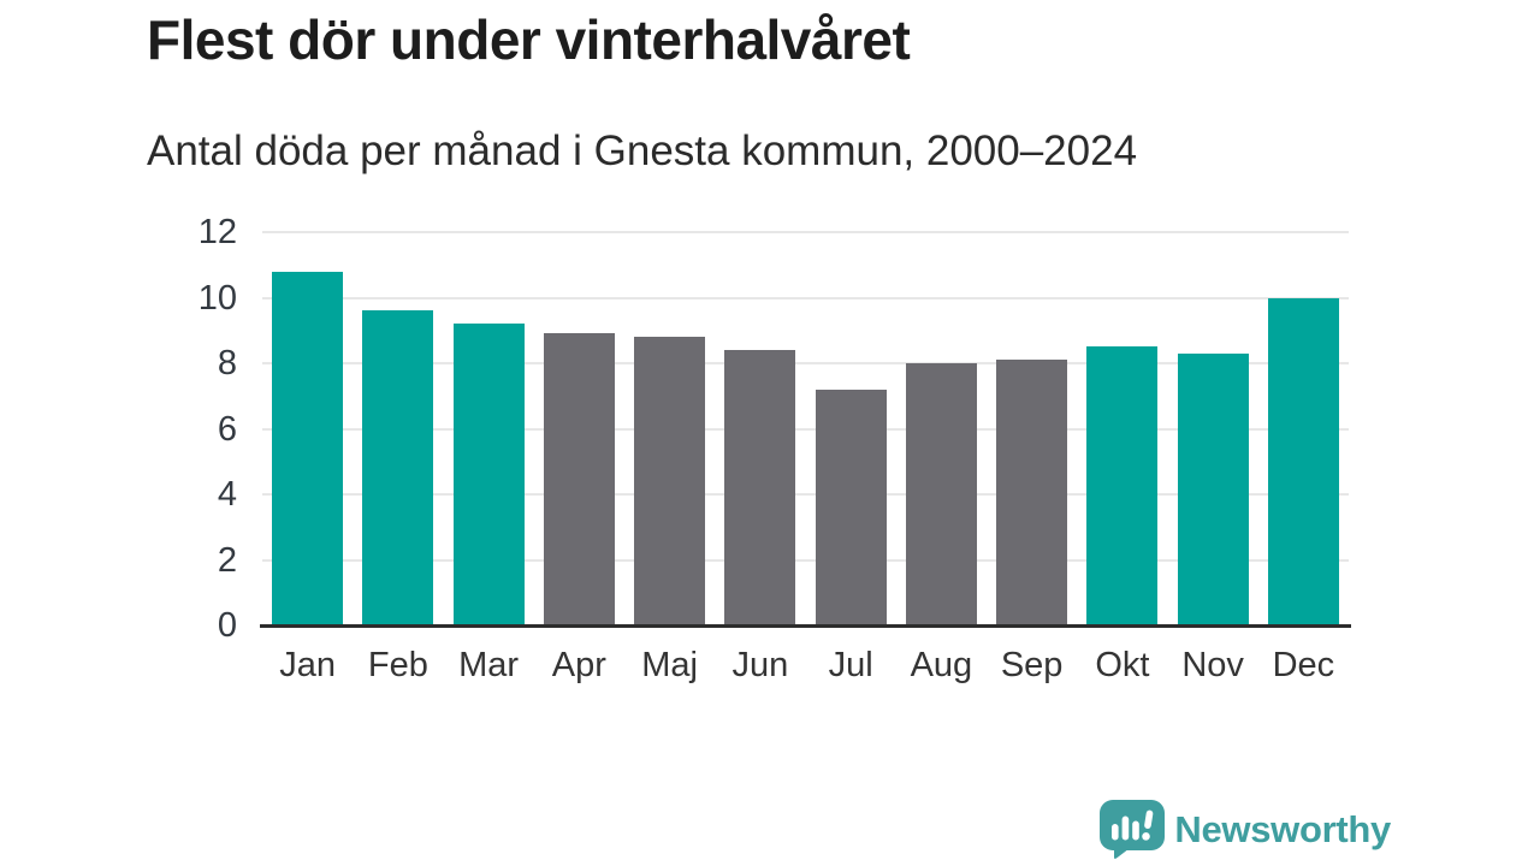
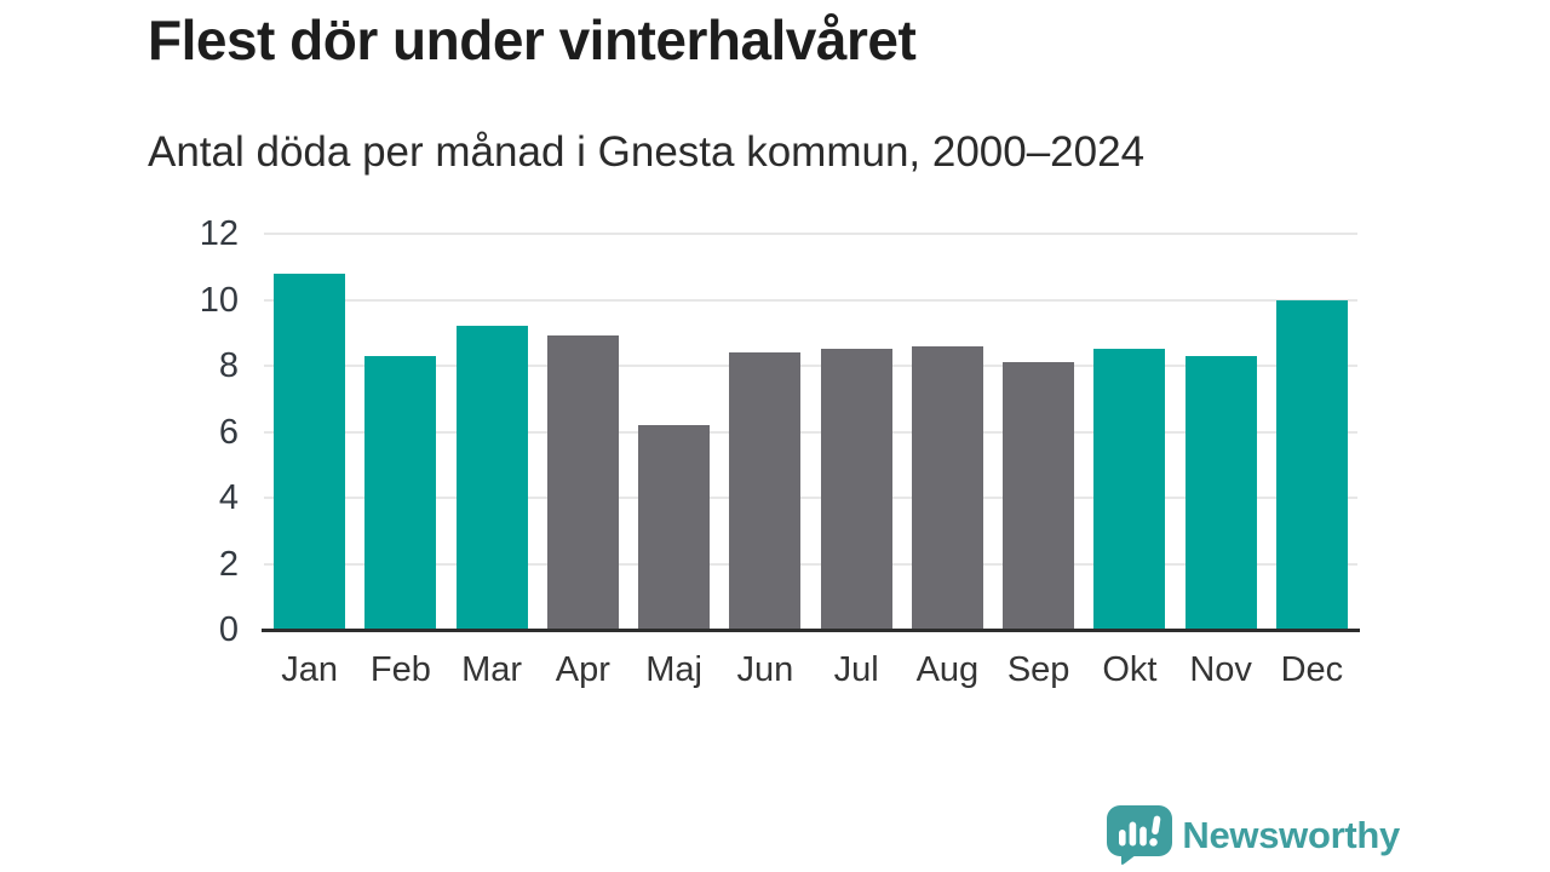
Feb: 9.6 -> 8.3
Maj: 8.8 -> 6.2
Jul: 7.2 -> 8.5
Aug: 8.0 -> 8.6
